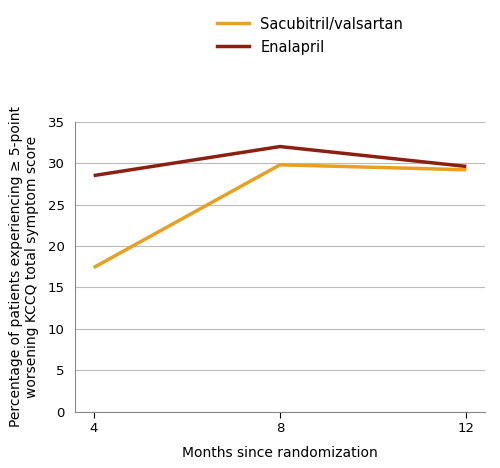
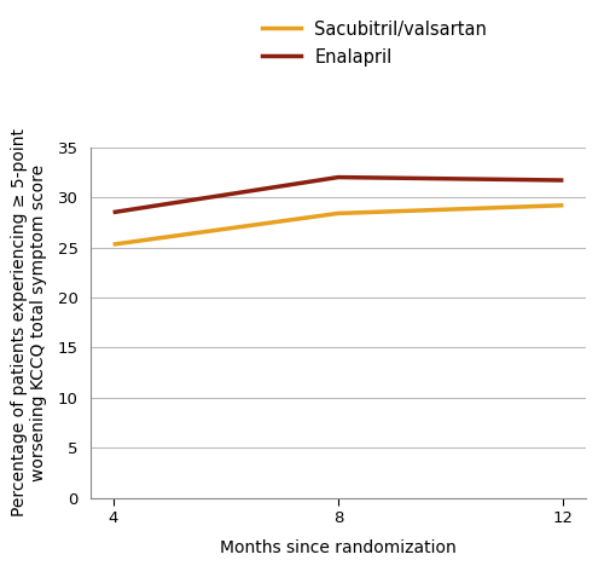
Sacubitril/valsartan/4: 17.4 -> 25.3
Sacubitril/valsartan/8: 29.8 -> 28.4
Enalapril/12: 29.6 -> 31.7
